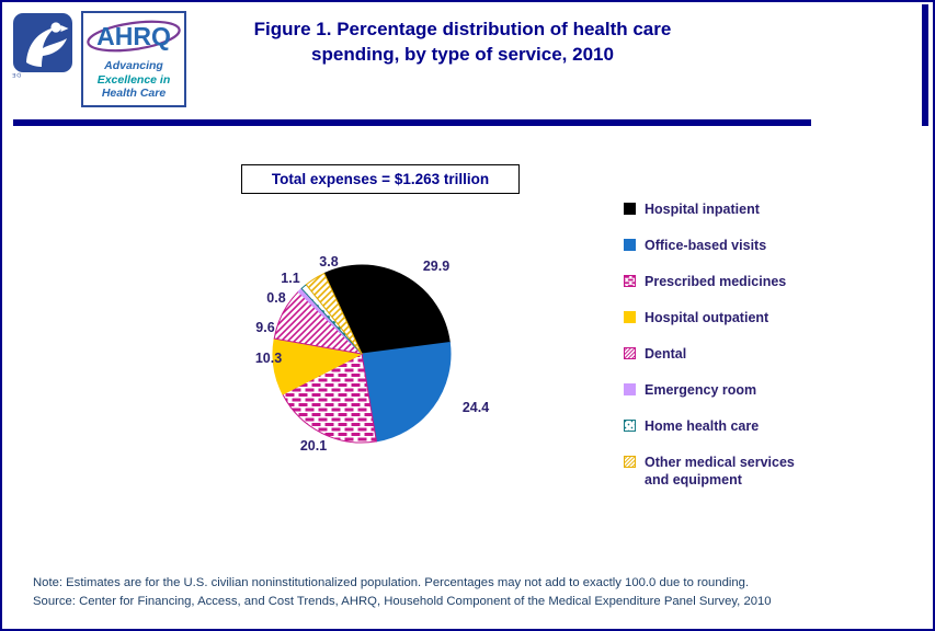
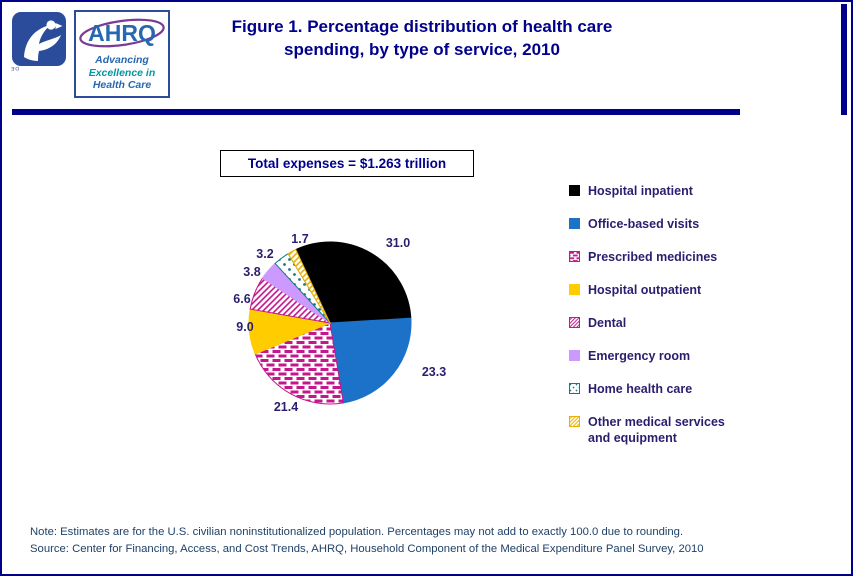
Hospital inpatient: 29.9 -> 31.0
Office-based visits: 24.4 -> 23.3
Prescribed medicines: 20.1 -> 21.4
Hospital outpatient: 10.3 -> 9.0
Dental: 9.6 -> 6.6
Emergency room: 0.8 -> 3.8
Home health care: 1.1 -> 3.2
Other medical services and equipment: 3.8 -> 1.7
